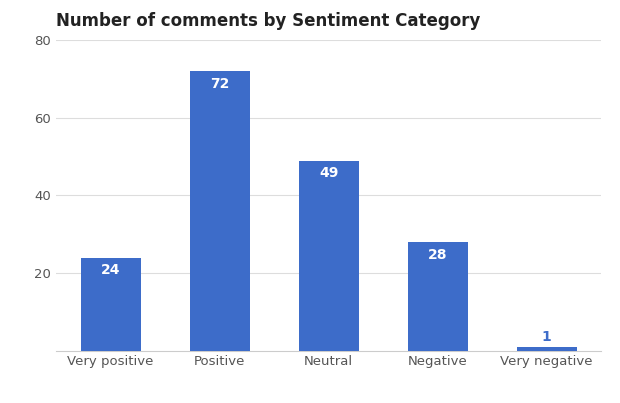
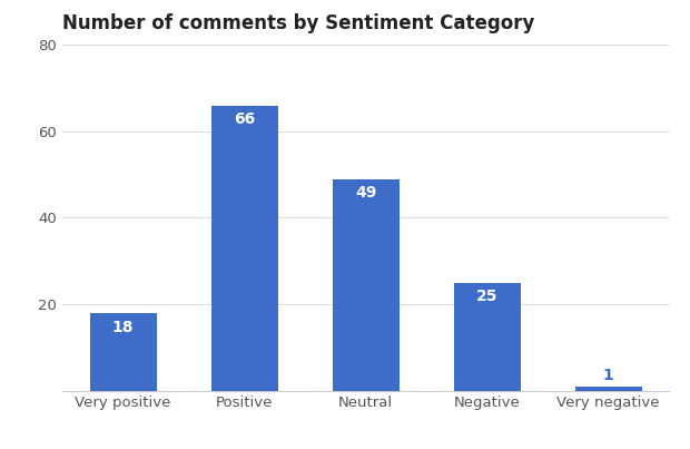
Very positive: 24 -> 18
Positive: 72 -> 66
Negative: 28 -> 25
